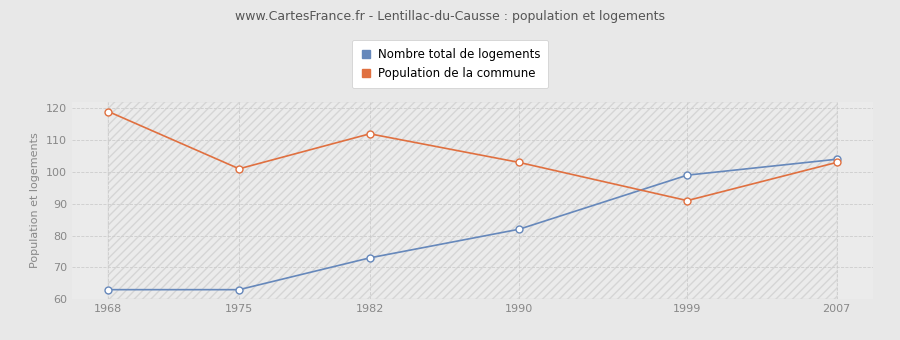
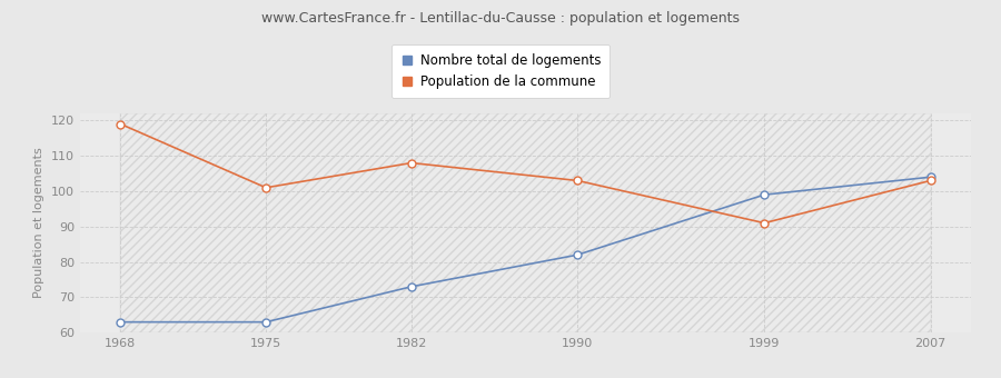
Population de la commune/1982: 112 -> 108
